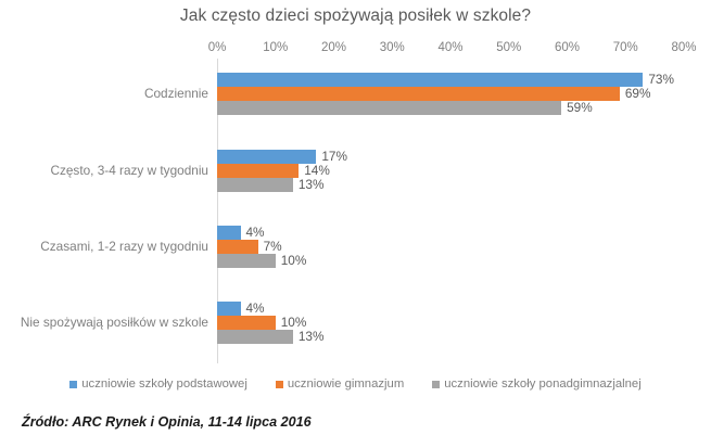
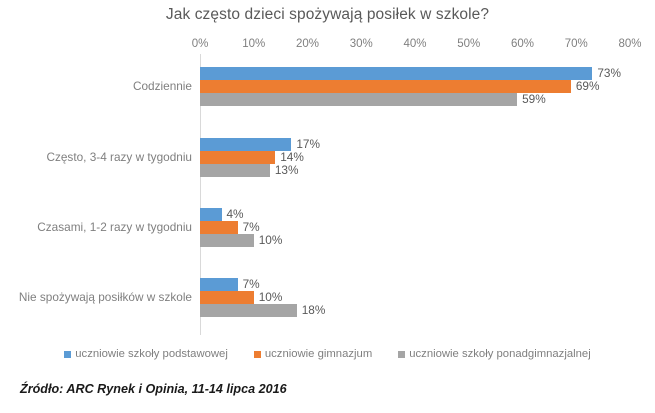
uczniowie szkoły podstawowej/Nie spożywają posiłków w szkole: 4% -> 7%
uczniowie szkoły ponadgimnazjalnej/Nie spożywają posiłków w szkole: 13% -> 18%
